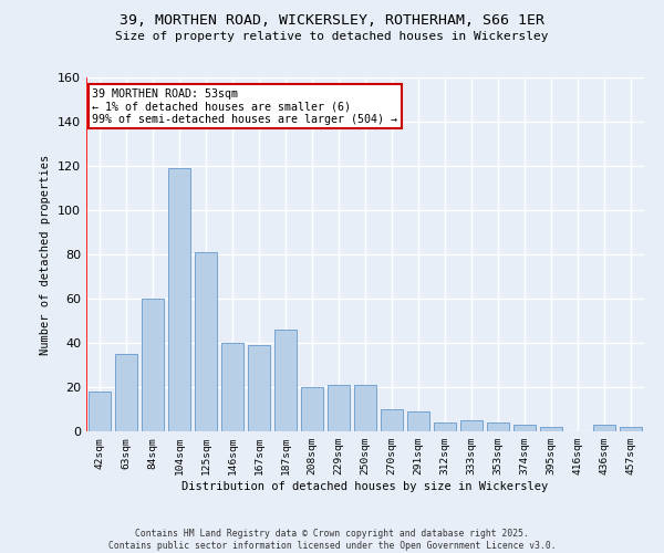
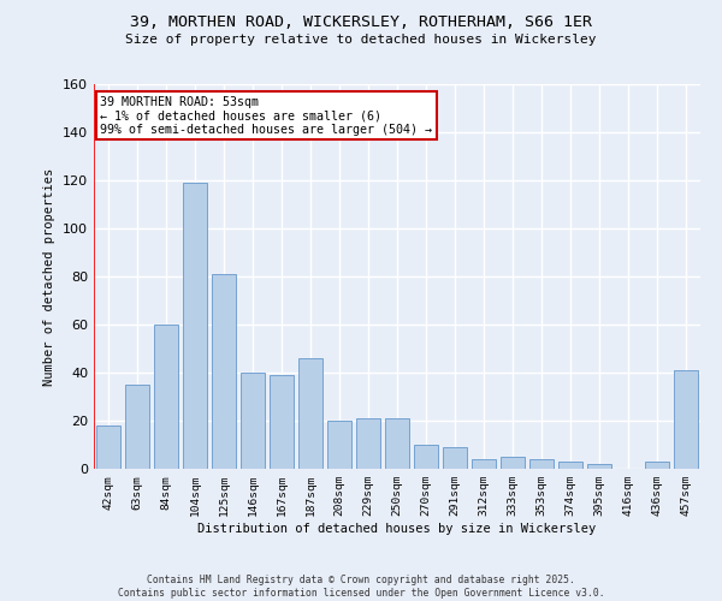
457sqm: 2 -> 41
